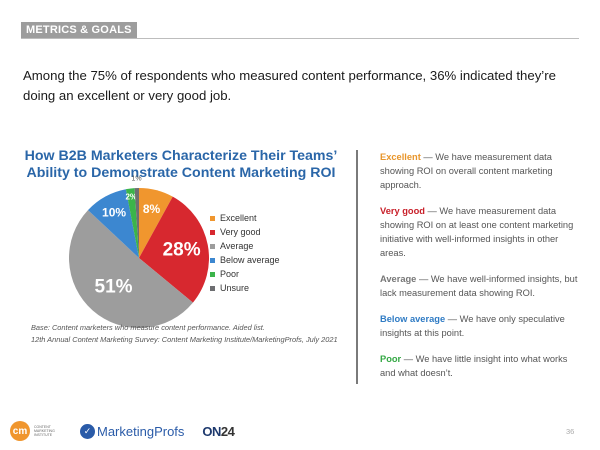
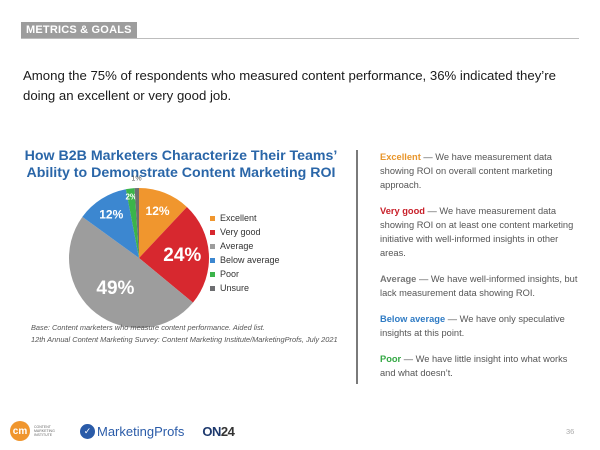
Excellent: 8% -> 12%
Very good: 28% -> 24%
Average: 51% -> 49%
Below average: 10% -> 12%
